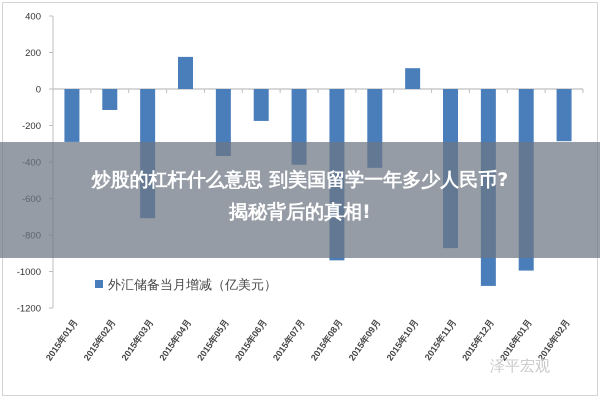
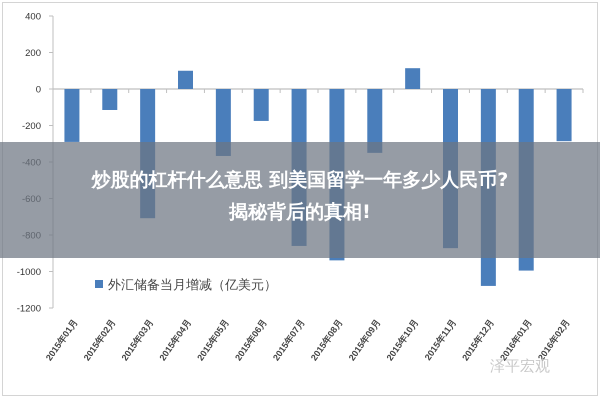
2015年04月: 180 -> 100
2015年07月: -420 -> -860
2015年09月: -430 -> -350
